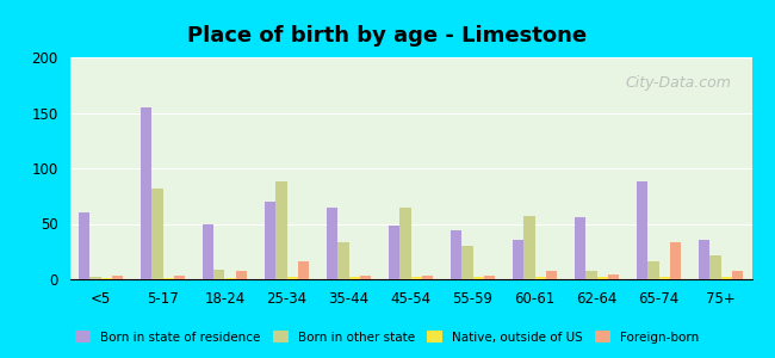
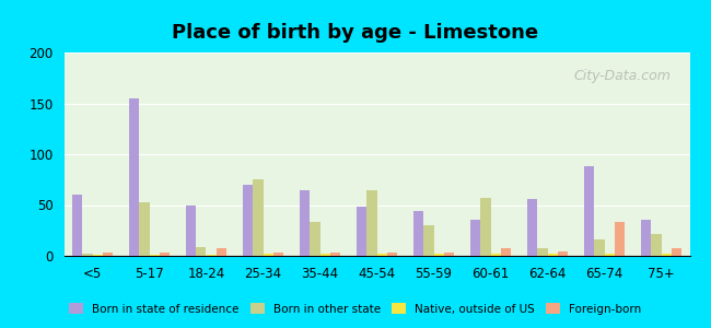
Born in other state/5-17: 82 -> 53
Born in other state/25-34: 88 -> 75
Foreign-born/25-34: 16 -> 3
